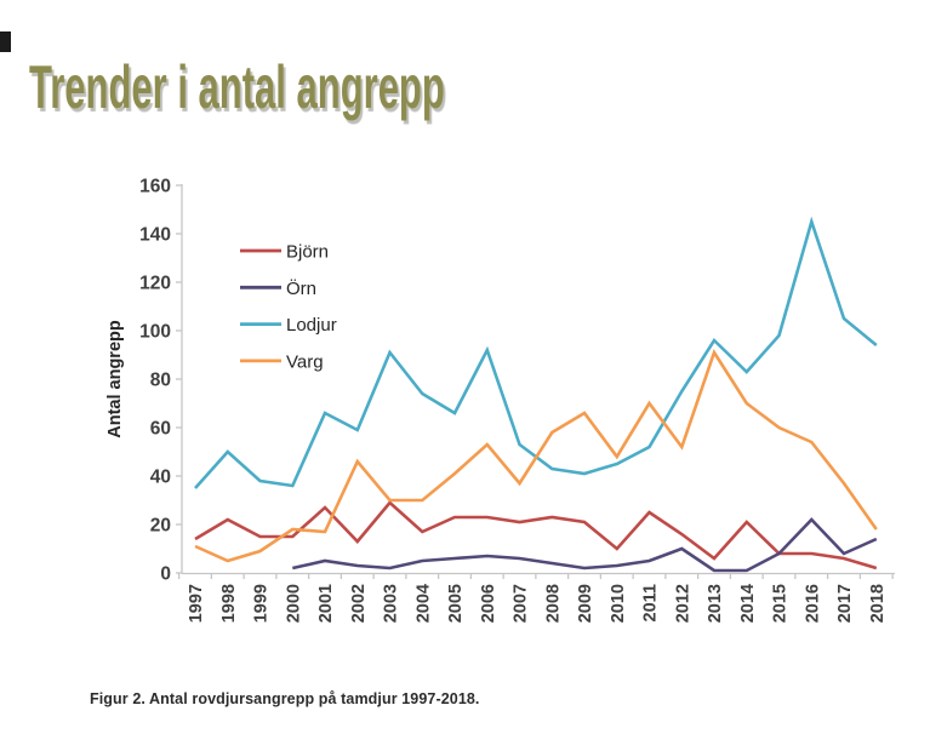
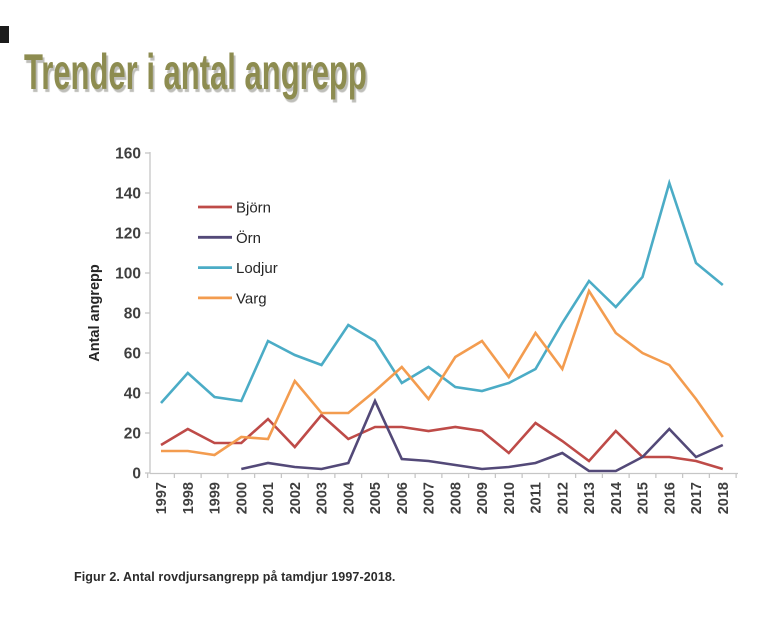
Varg/1998: 5 -> 11
Lodjur/2003: 91 -> 54
Örn/2005: 6 -> 36
Lodjur/2006: 92 -> 45
